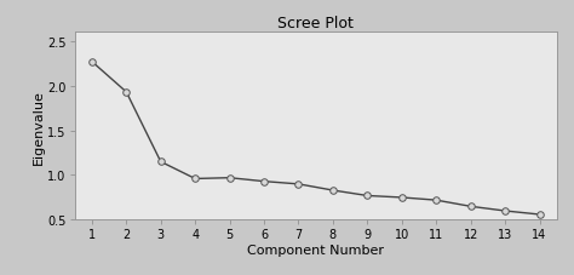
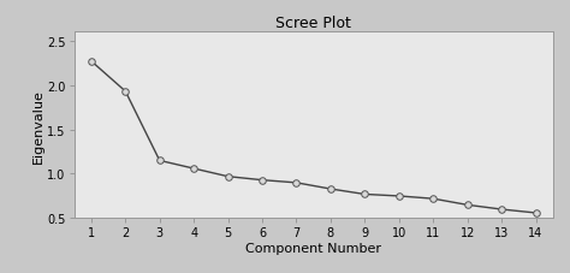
4: 0.96 -> 1.06
